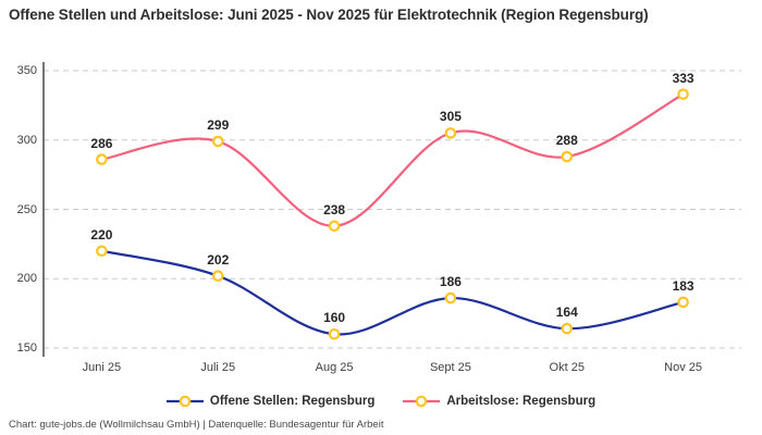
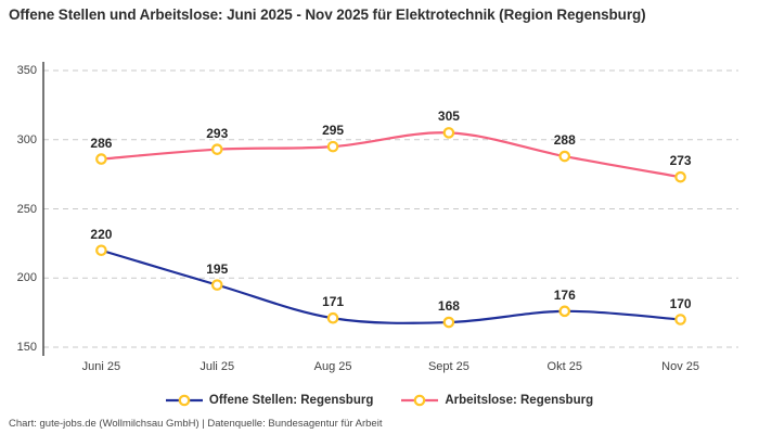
Offene Stellen: Regensburg/Juli 25: 202 -> 195
Arbeitslose: Regensburg/Juli 25: 299 -> 293
Offene Stellen: Regensburg/Aug 25: 160 -> 171
Arbeitslose: Regensburg/Aug 25: 238 -> 295
Offene Stellen: Regensburg/Sept 25: 186 -> 168
Offene Stellen: Regensburg/Okt 25: 164 -> 176
Offene Stellen: Regensburg/Nov 25: 183 -> 170
Arbeitslose: Regensburg/Nov 25: 333 -> 273
